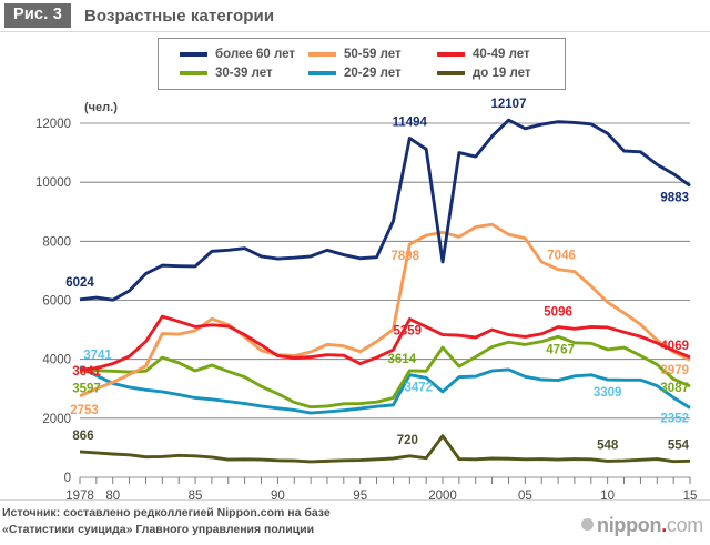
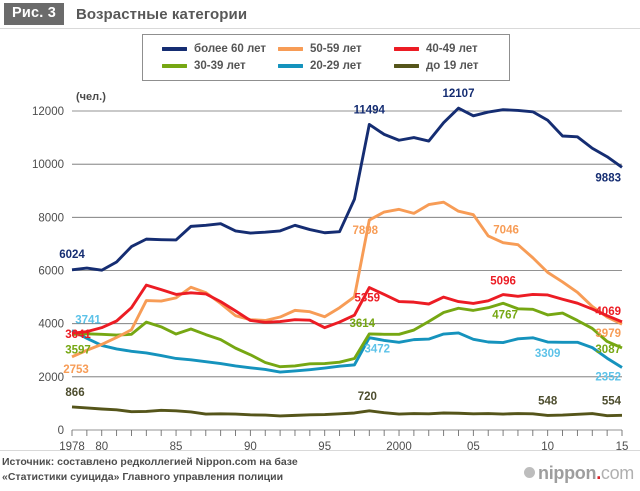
более 60 лет/2000: 7300 -> 10900
30-39 лет/2000: 4400 -> 3600
20-29 лет/2000: 2900 -> 3300
до 19 лет/2000: 1400 -> 600
